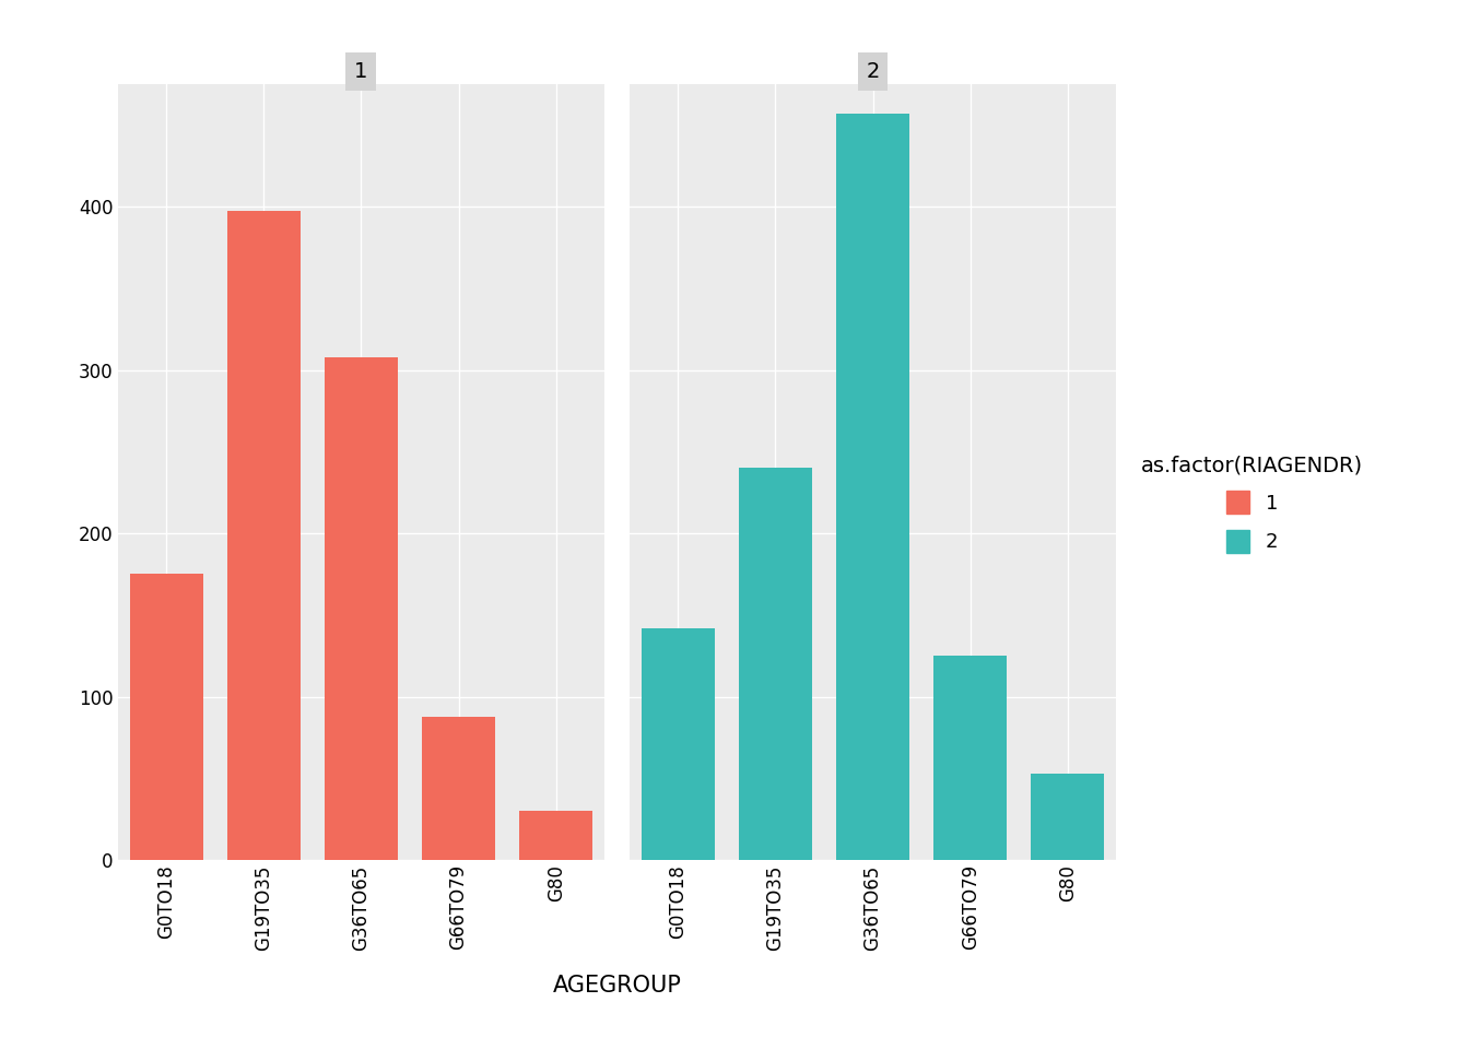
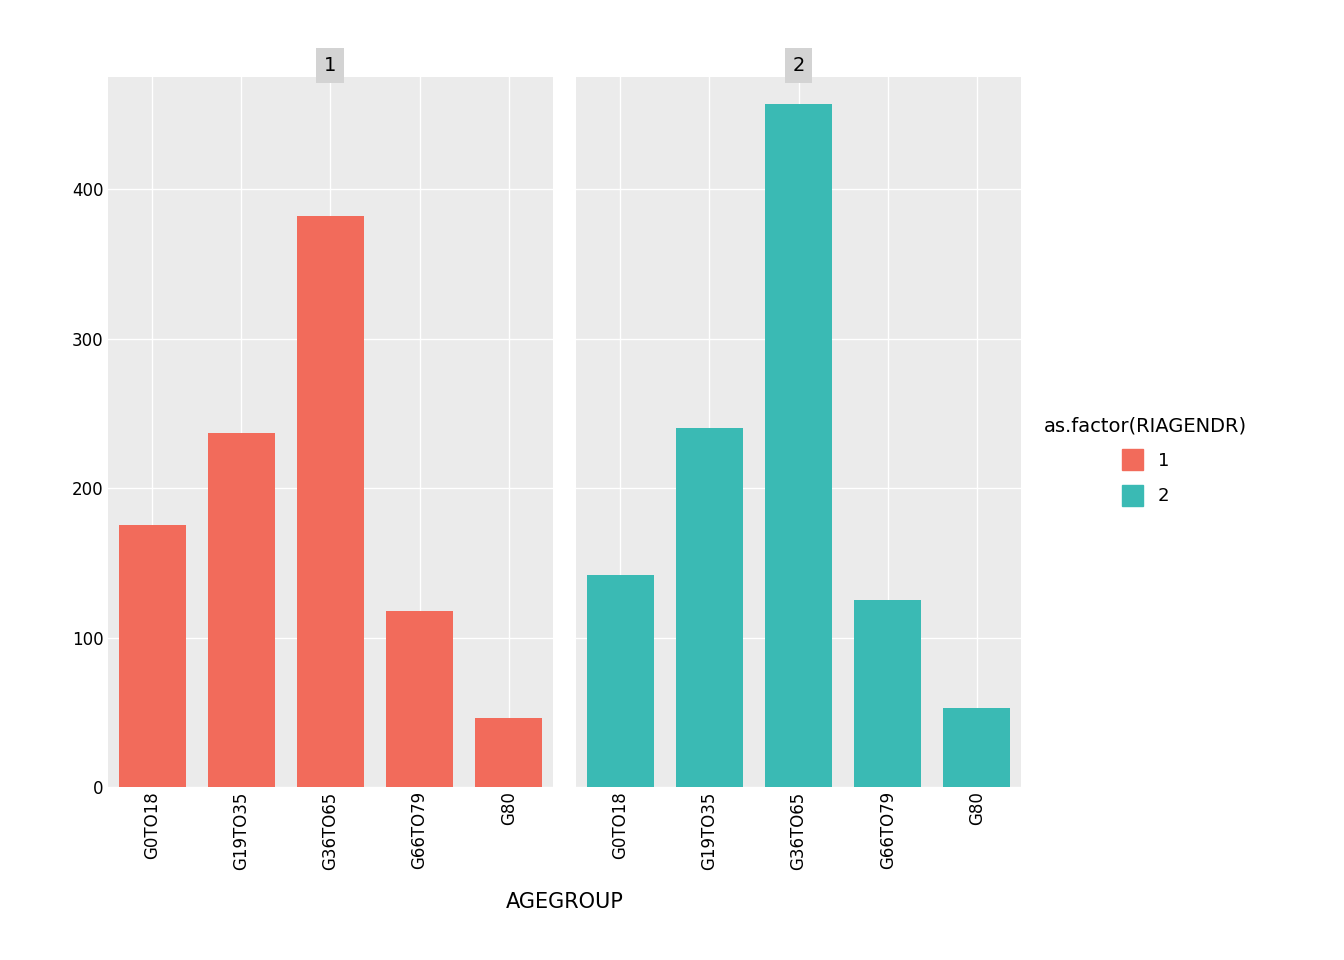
1/G19TO35: 397 -> 237
1/G36TO65: 308 -> 382
1/G66TO79: 88 -> 118
1/G80: 30 -> 46
